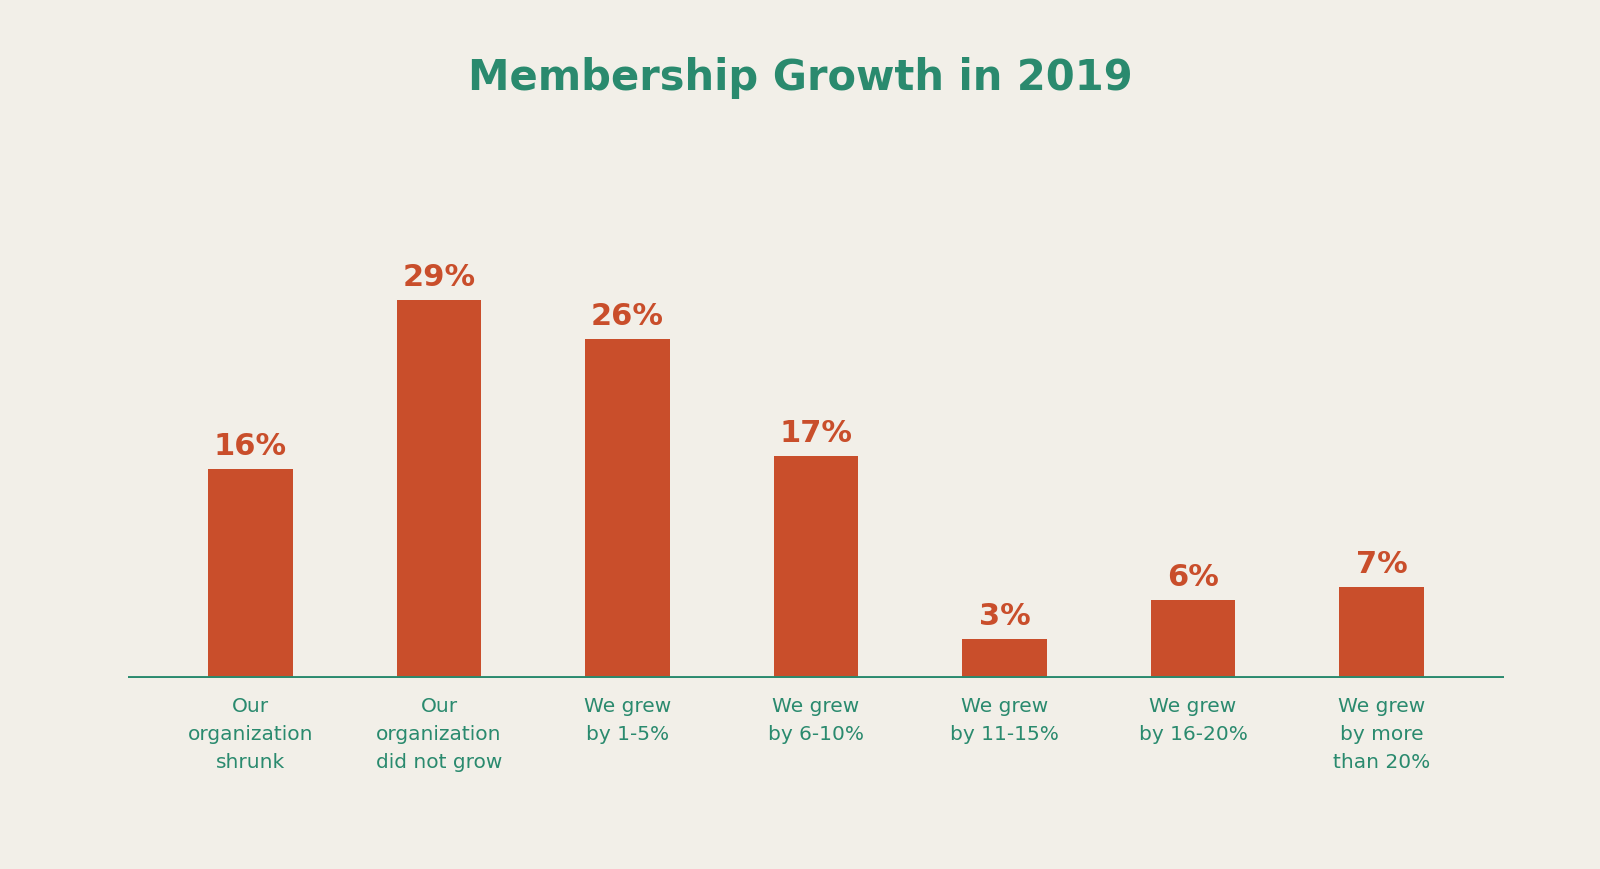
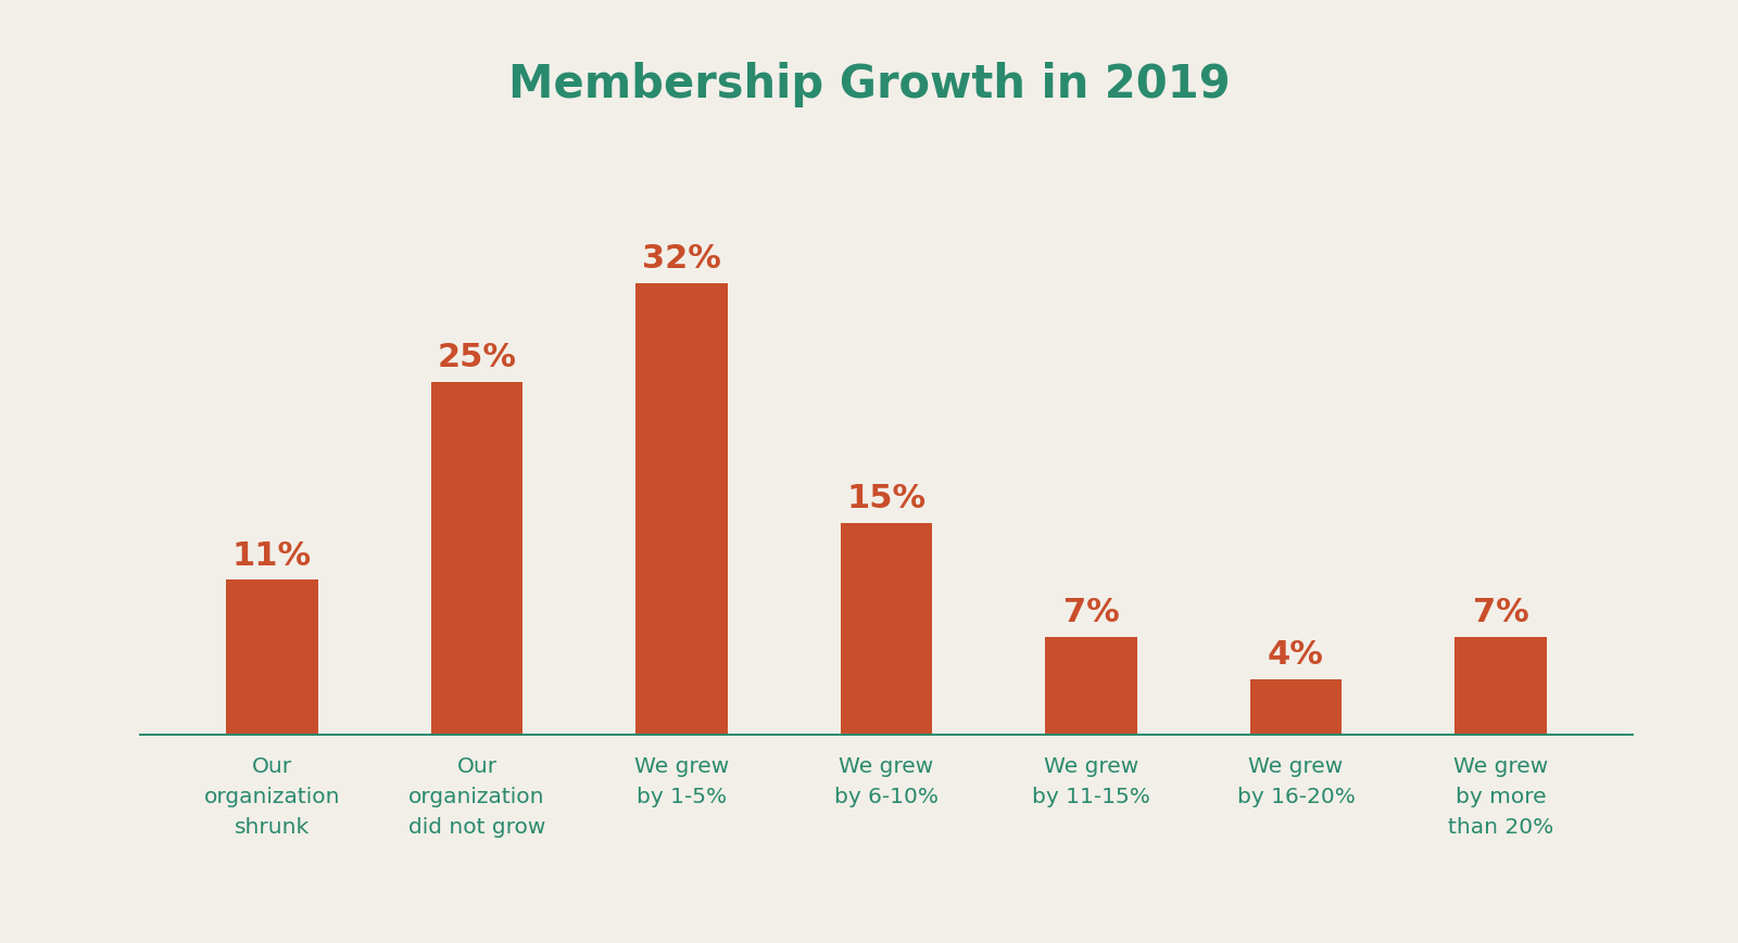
Our organization shrunk: 16% -> 11%
Our organization did not grow: 29% -> 25%
We grew by 1-5%: 26% -> 32%
We grew by 6-10%: 17% -> 15%
We grew by 11-15%: 3% -> 7%
We grew by 16-20%: 6% -> 4%
